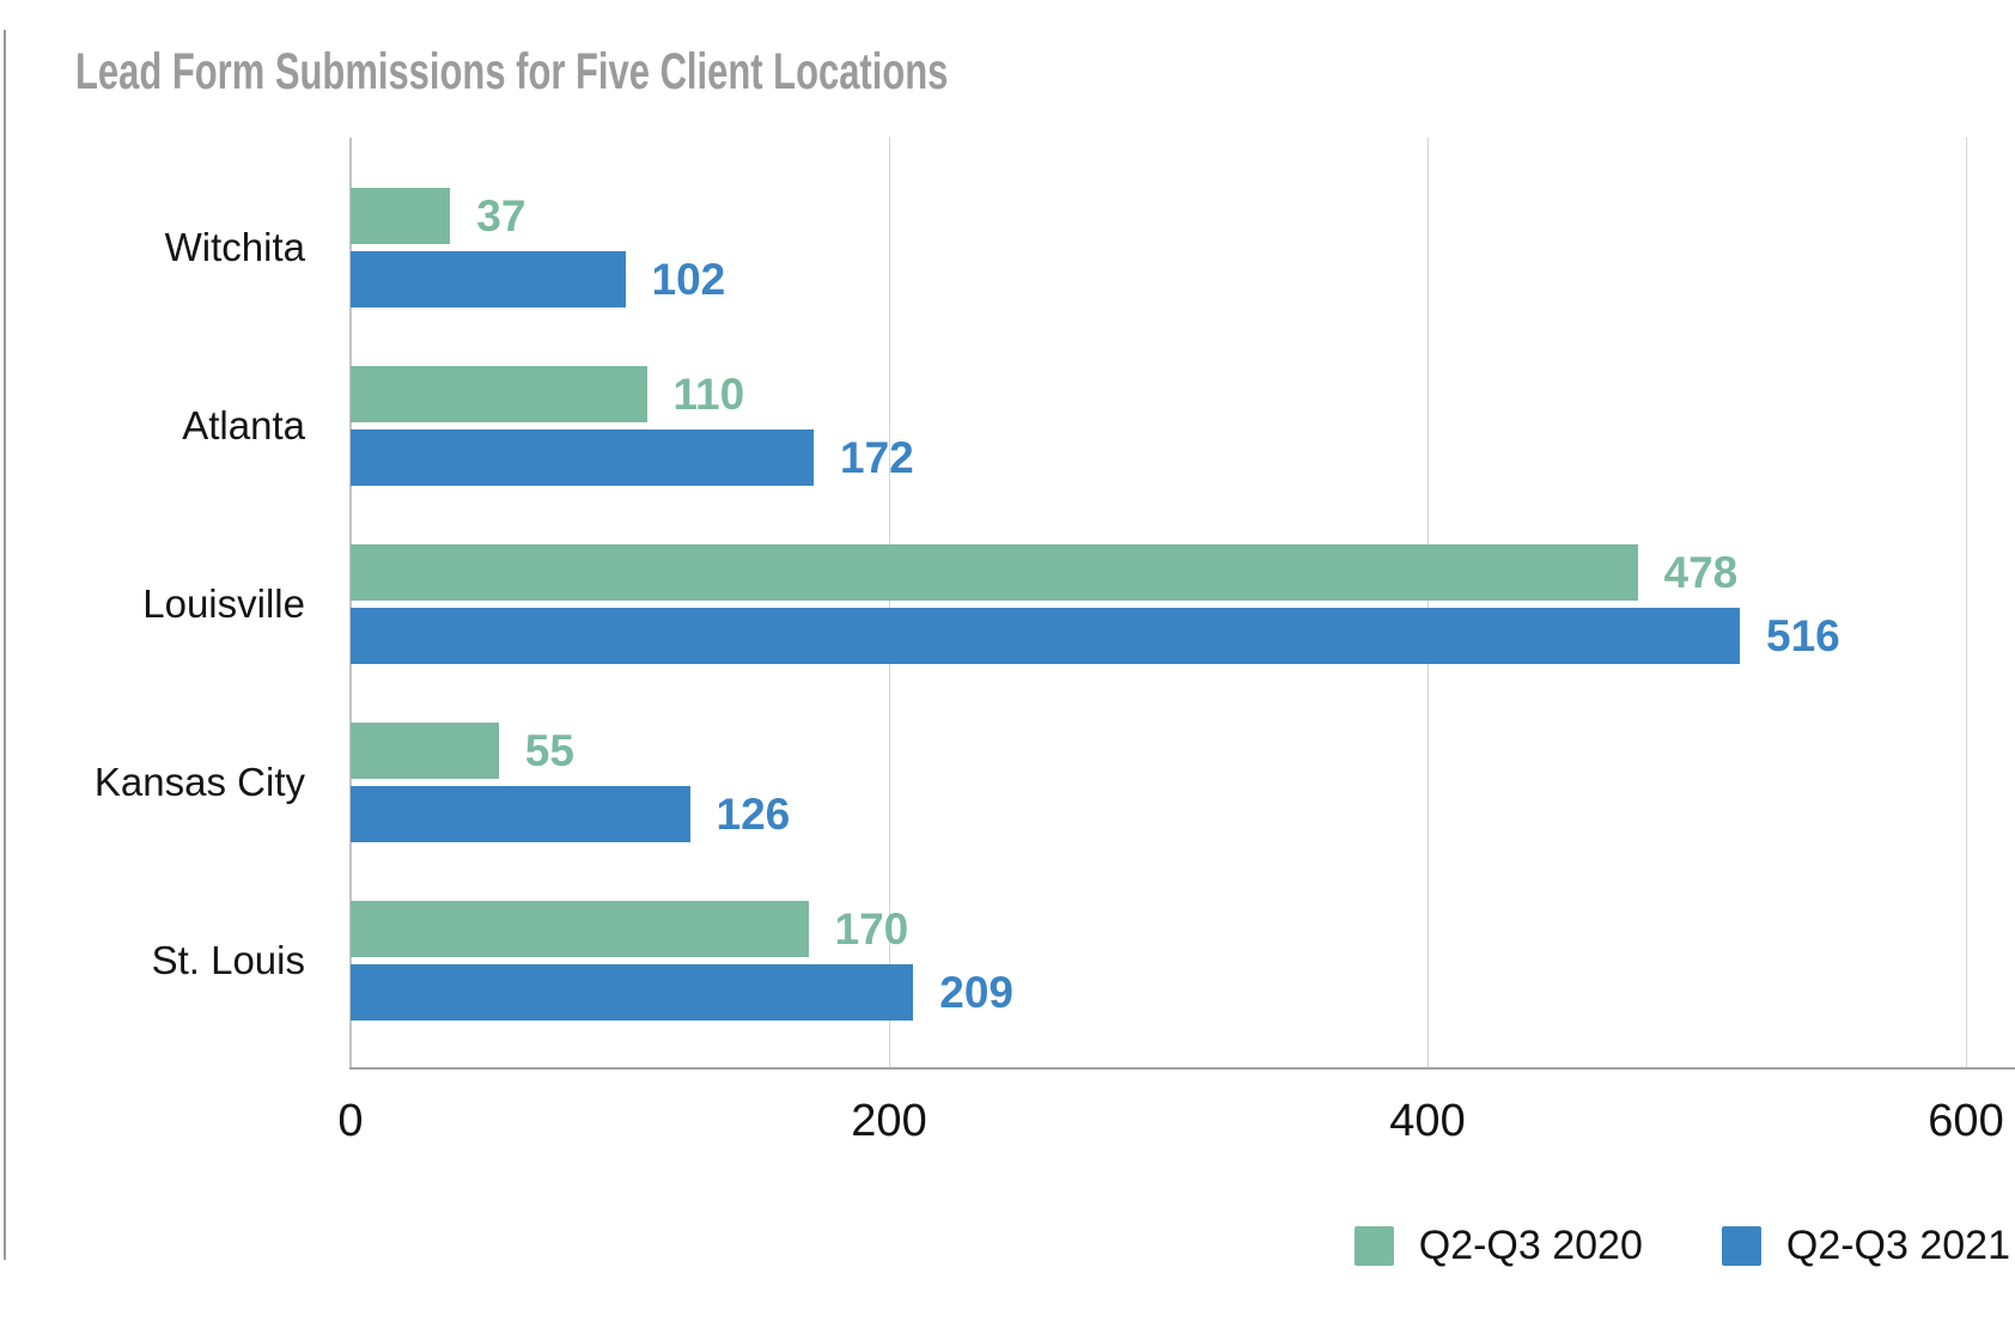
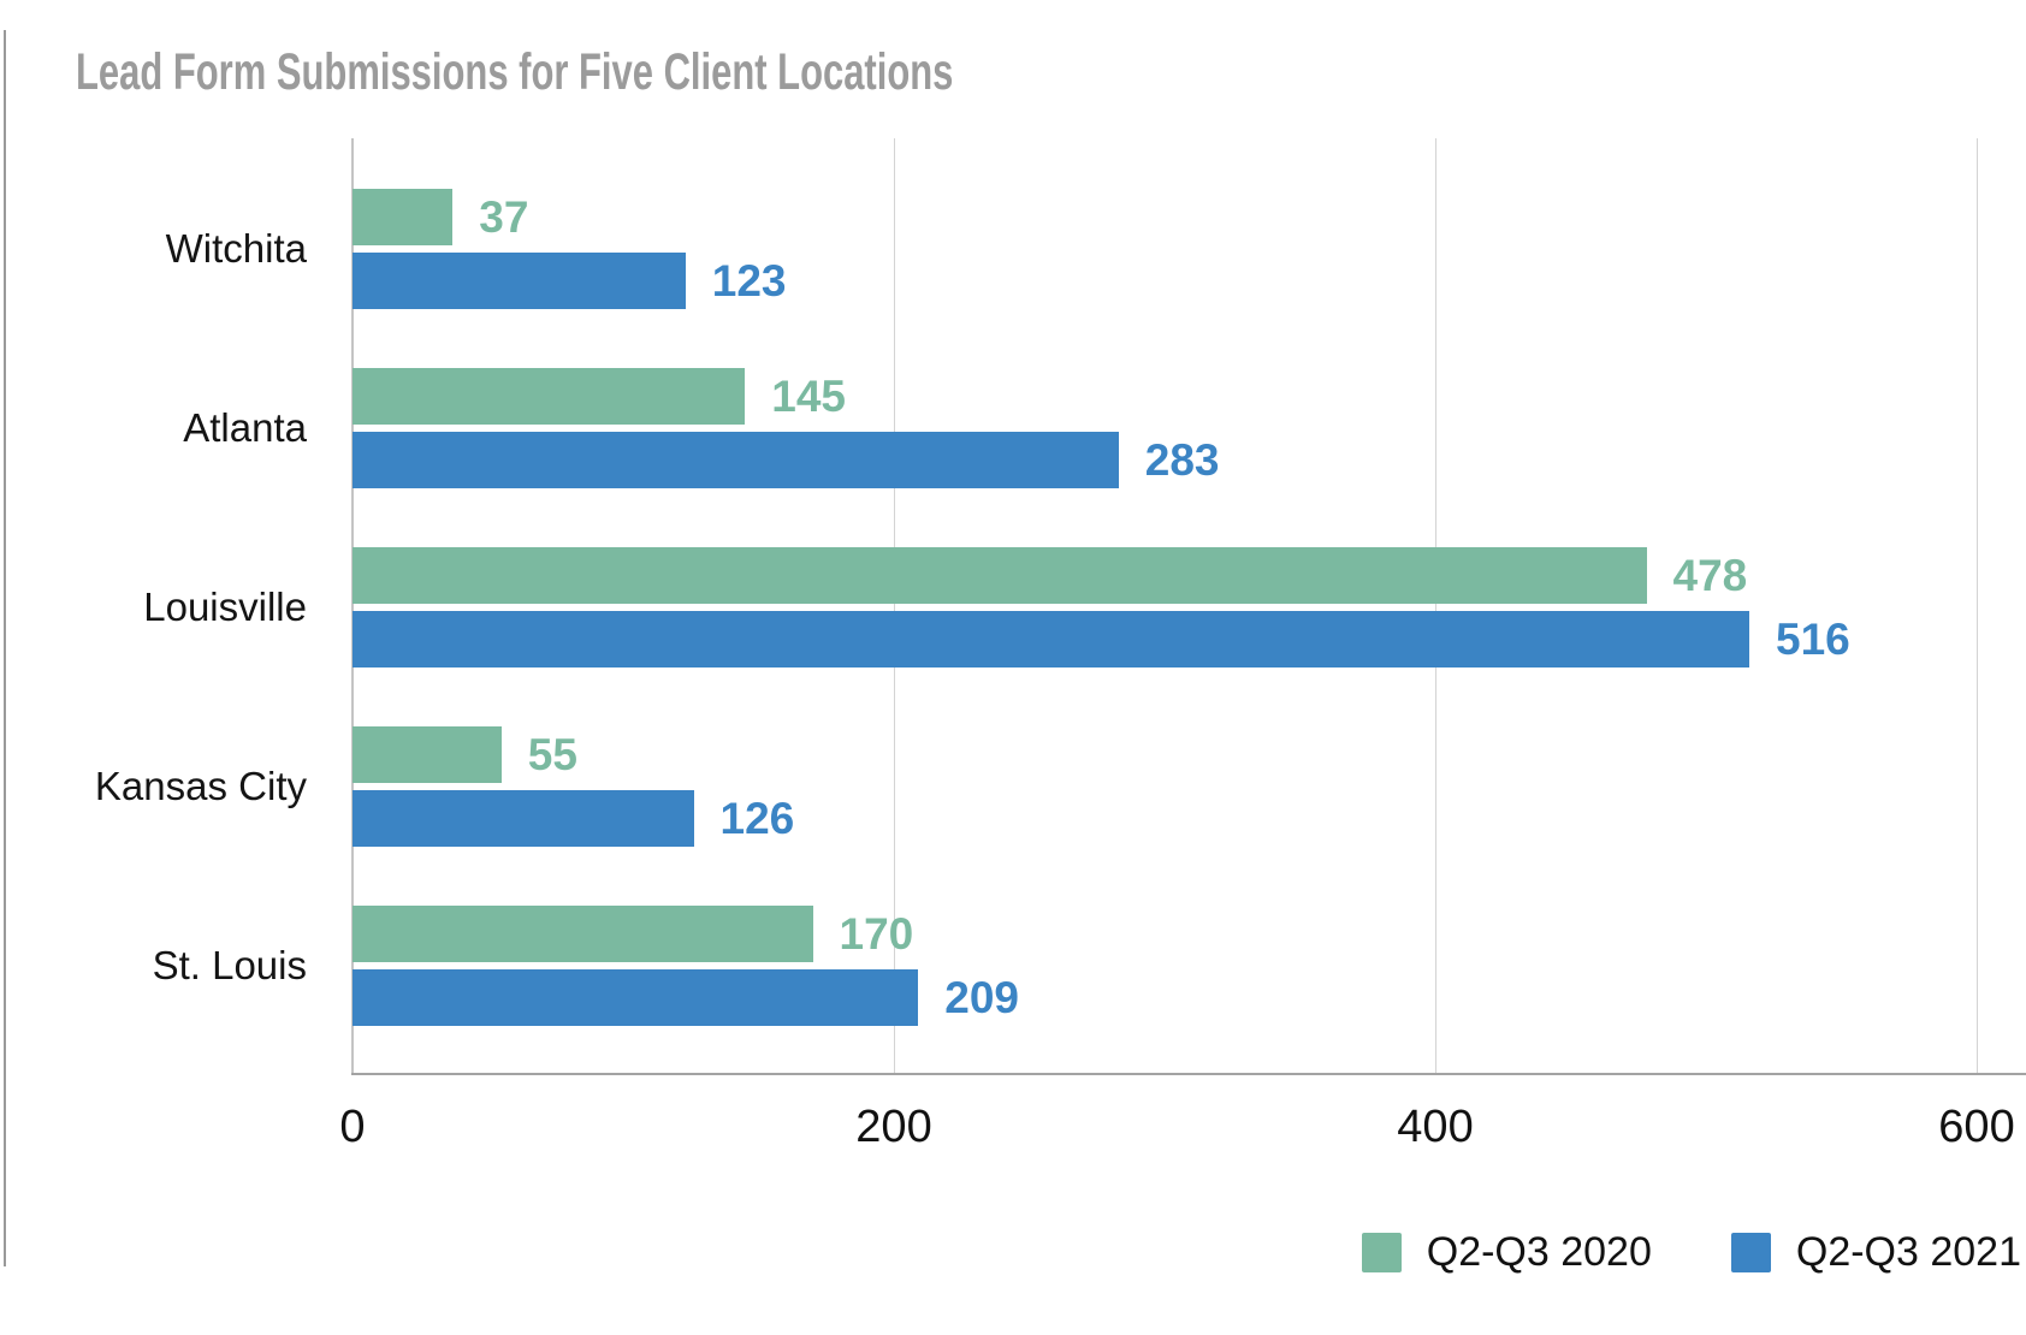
Q2-Q3 2021/Witchita: 102 -> 123
Q2-Q3 2020/Atlanta: 110 -> 145
Q2-Q3 2021/Atlanta: 172 -> 283
